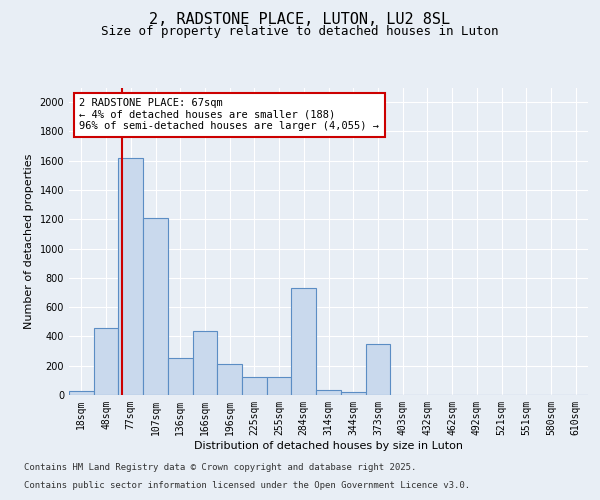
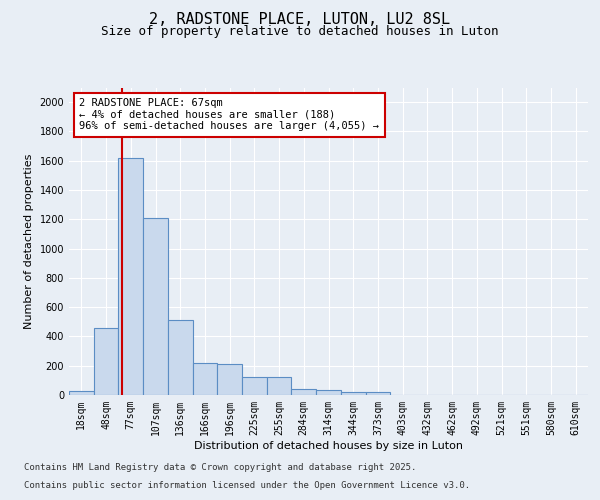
136sqm: 250 -> 510
166sqm: 440 -> 220
284sqm: 730 -> 40
373sqm: 350 -> 20
